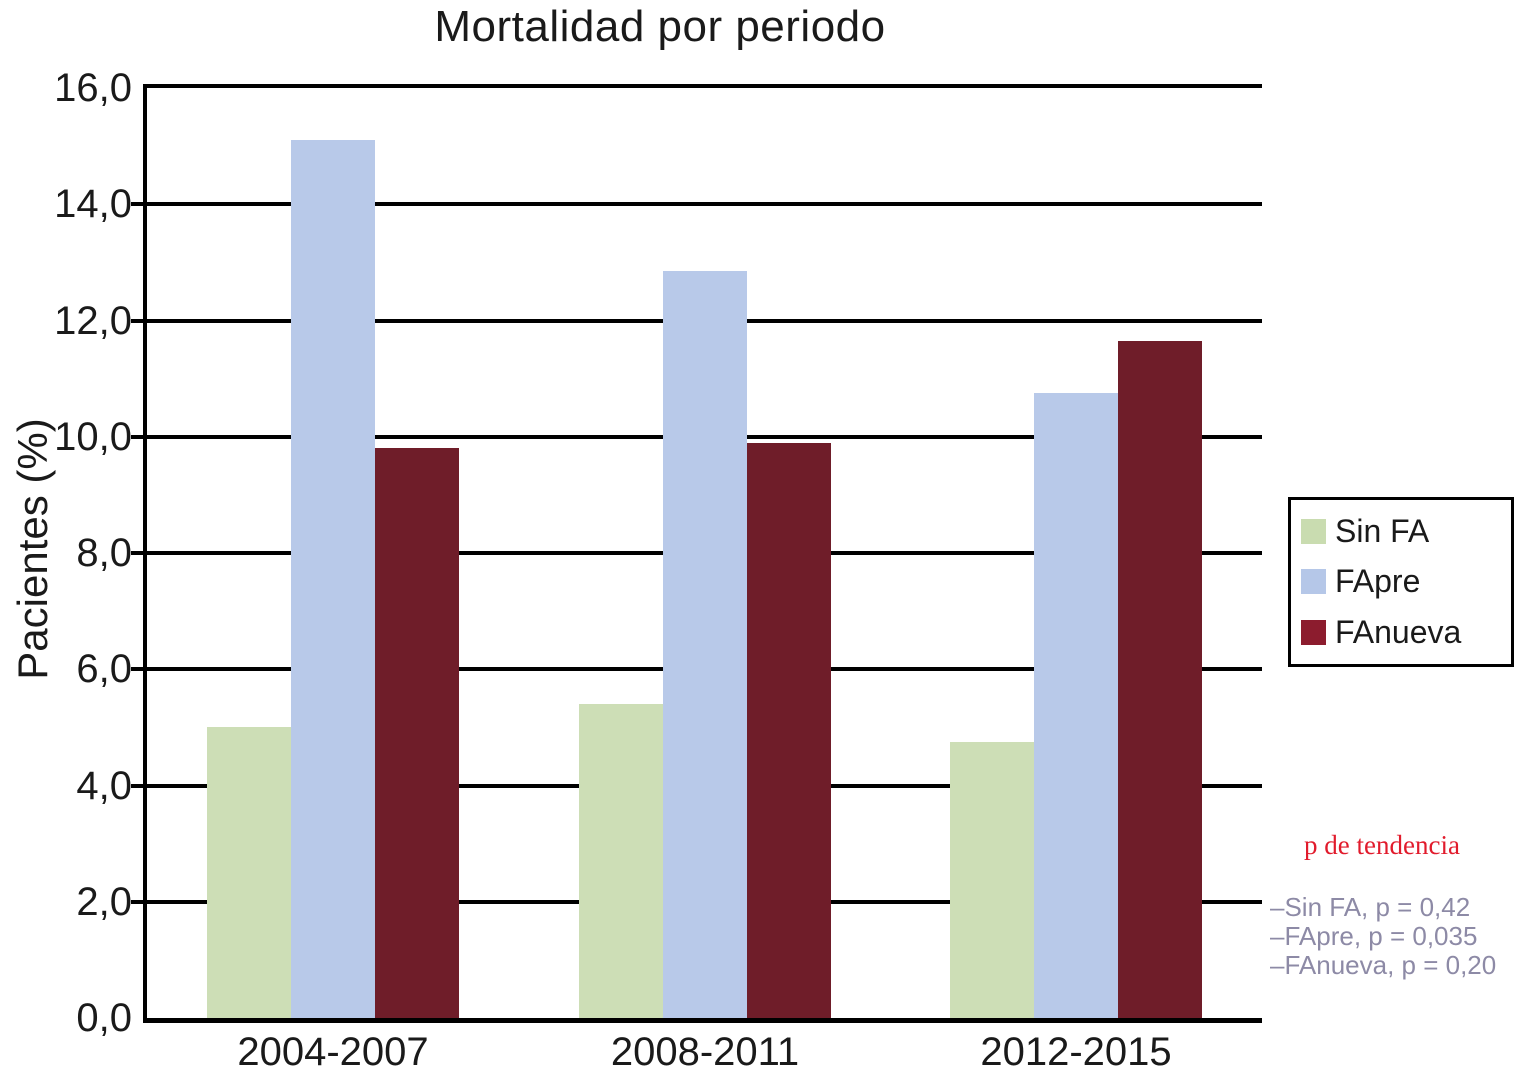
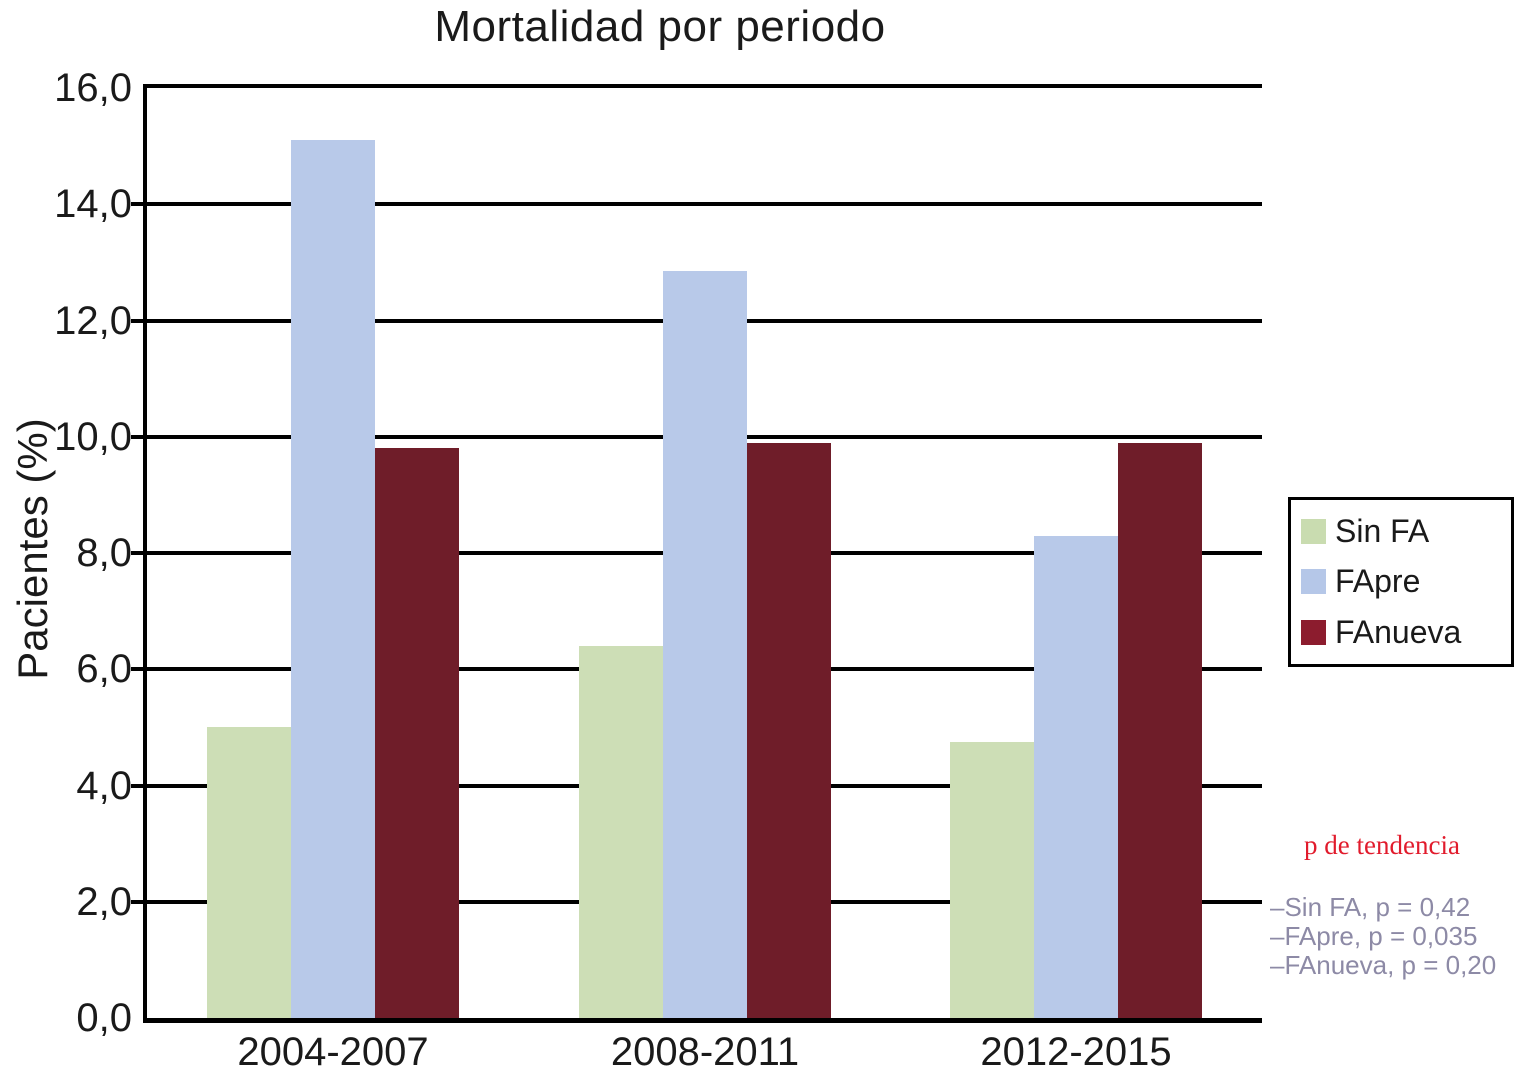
Sin FA/2008-2011: 5,4 -> 6,4
FApre/2012-2015: 10,8 -> 8,3
FAnueva/2012-2015: 11,7 -> 9,9
